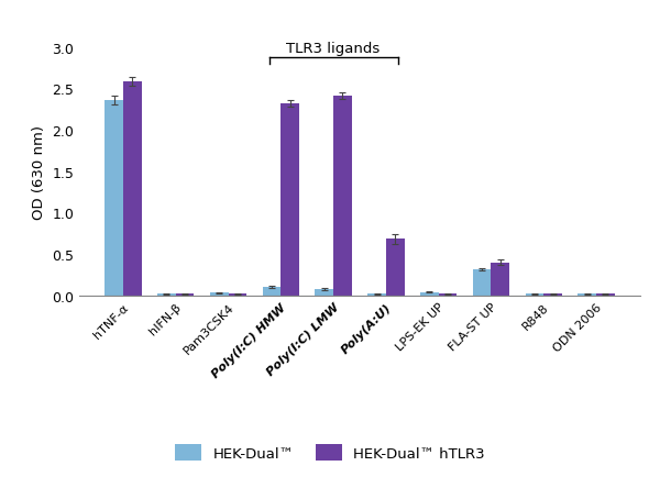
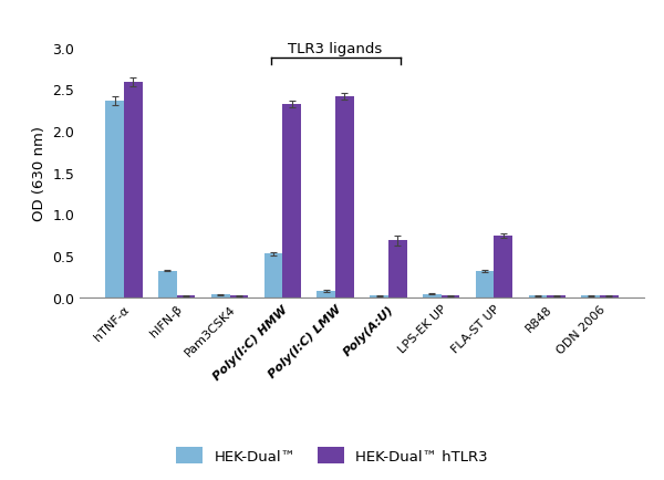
HEK-Dual™/hIFN-β: 0.02 -> 0.32
HEK-Dual™/Poly(I:C) HMW: 0.10 -> 0.52
HEK-Dual™ hTLR3/FLA-ST UP: 0.40 -> 0.74
